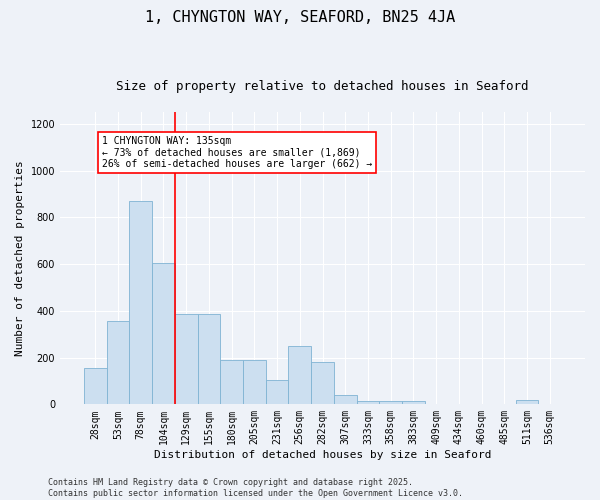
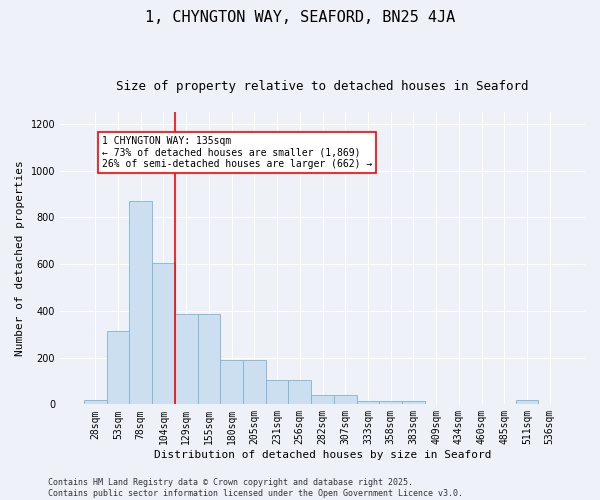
28sqm: 155 -> 20
53sqm: 355 -> 315
256sqm: 250 -> 105
282sqm: 180 -> 40
